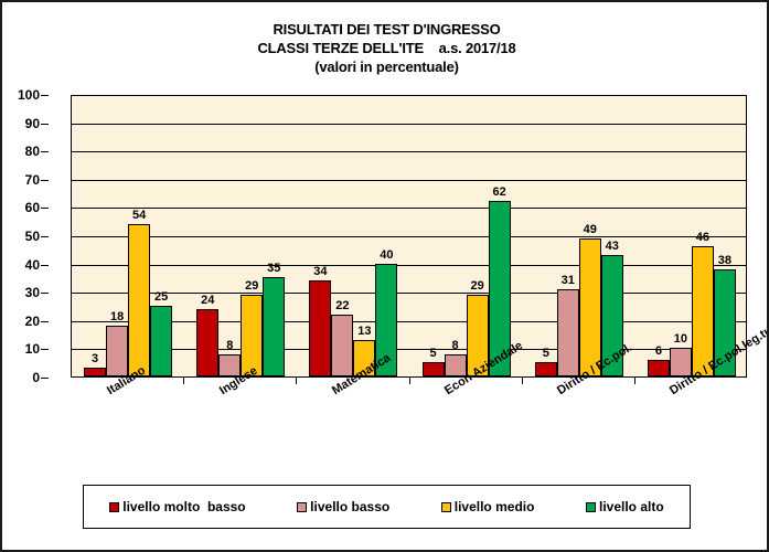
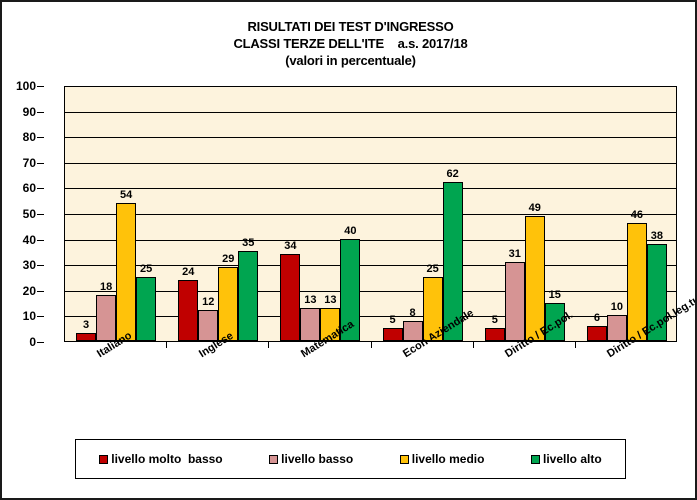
livello basso/Inglese: 8 -> 12
livello basso/Matematica: 22 -> 13
livello medio/Econ Aziendale: 29 -> 25
livello alto/Diritto / Ec.pol.: 43 -> 15
